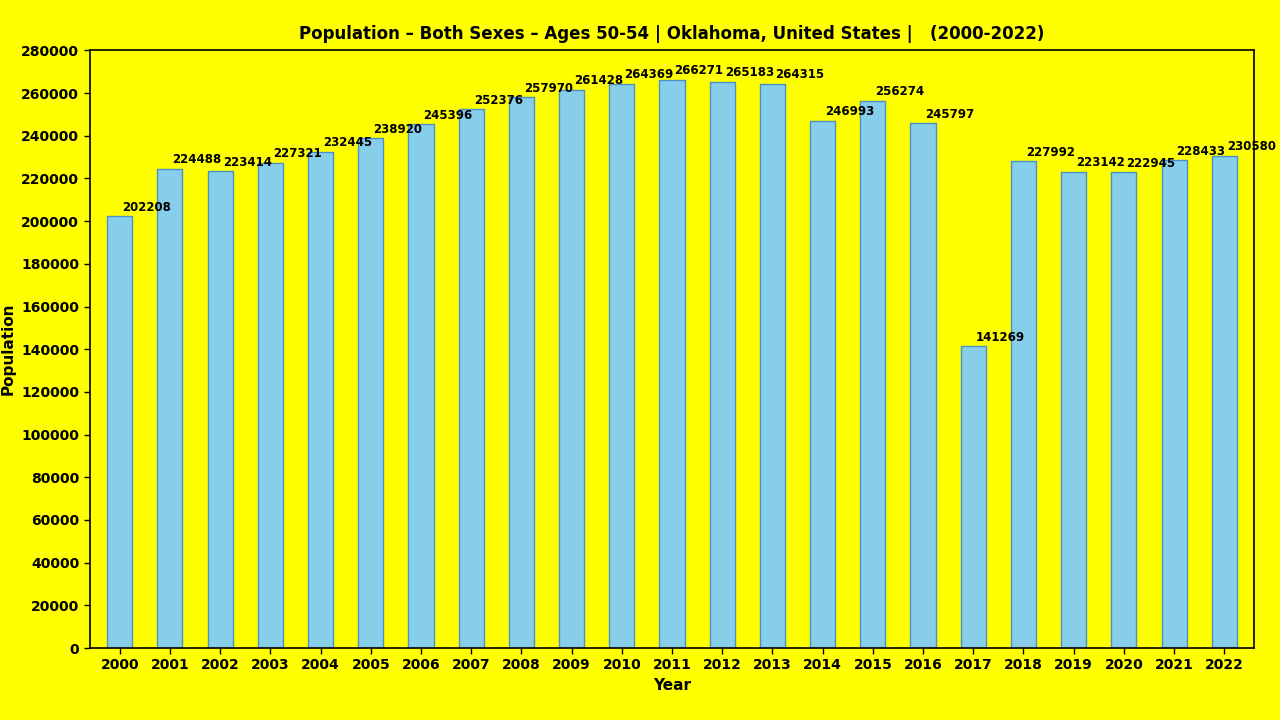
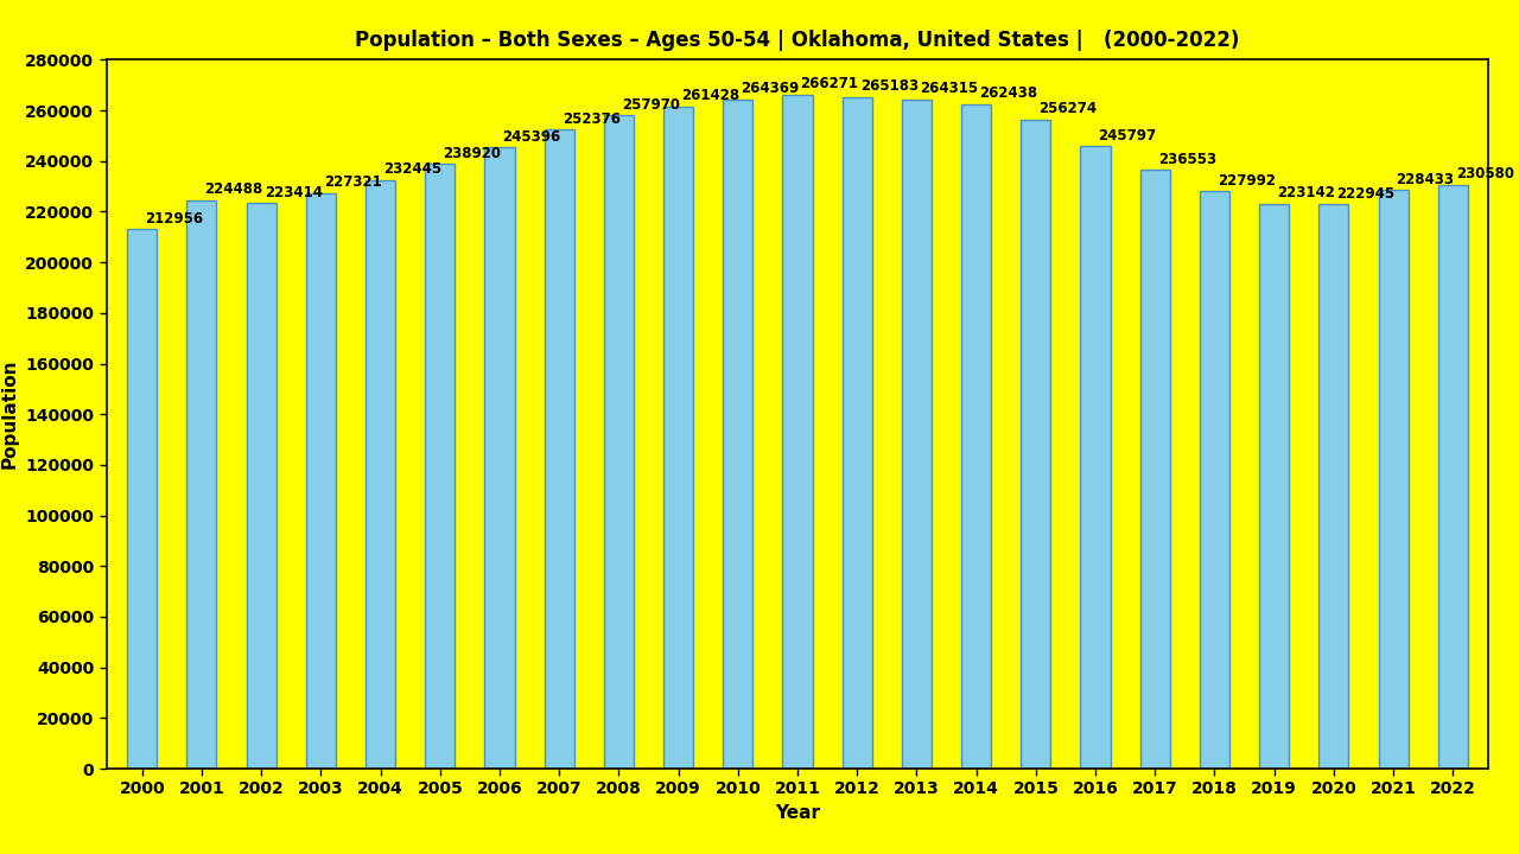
2000: 202208 -> 212956
2014: 246993 -> 262438
2017: 141269 -> 236553
